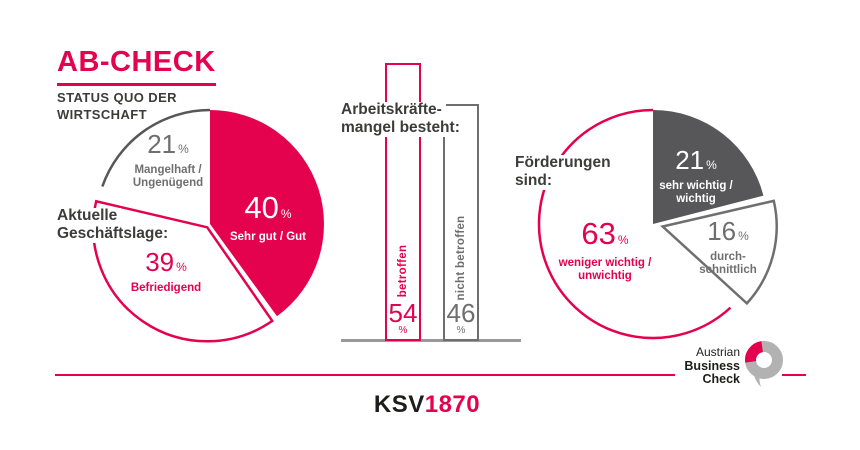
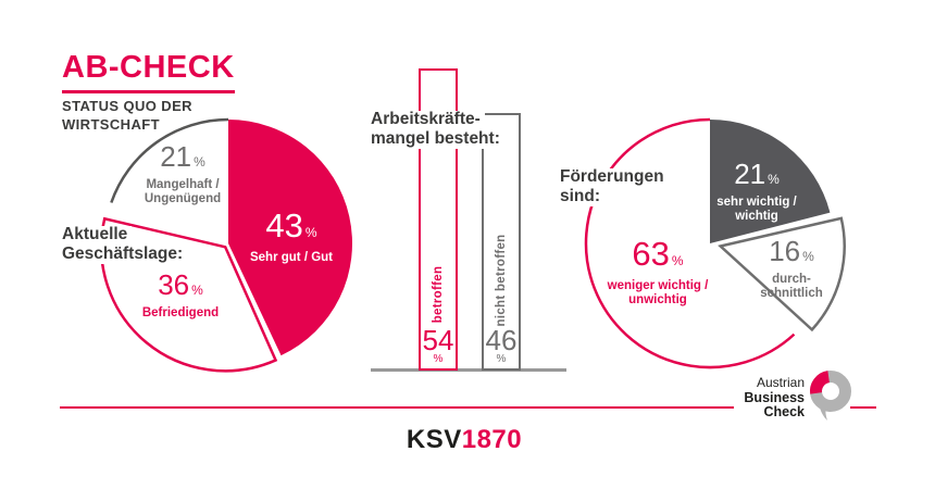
Aktuelle Geschäftslage:/Sehr gut / Gut: 40 -> 43
Aktuelle Geschäftslage:/Befriedigend: 39 -> 36
